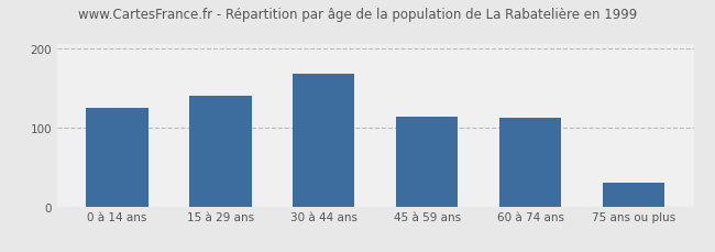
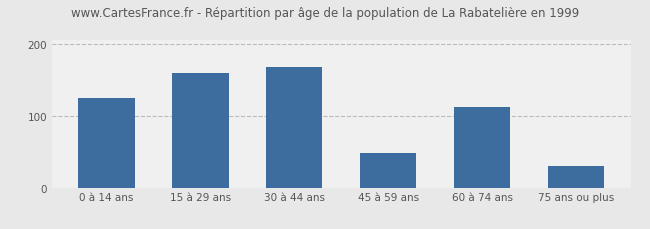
15 à 29 ans: 140 -> 160
45 à 59 ans: 113 -> 48
